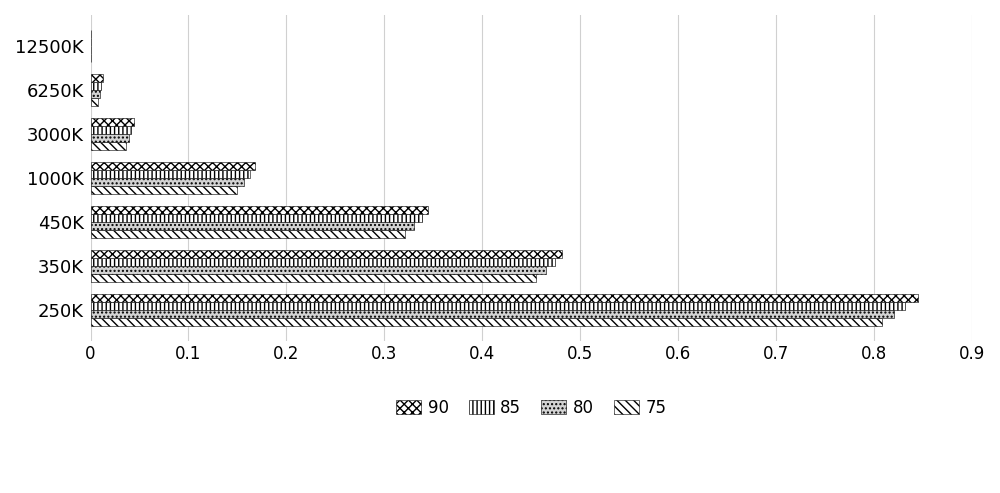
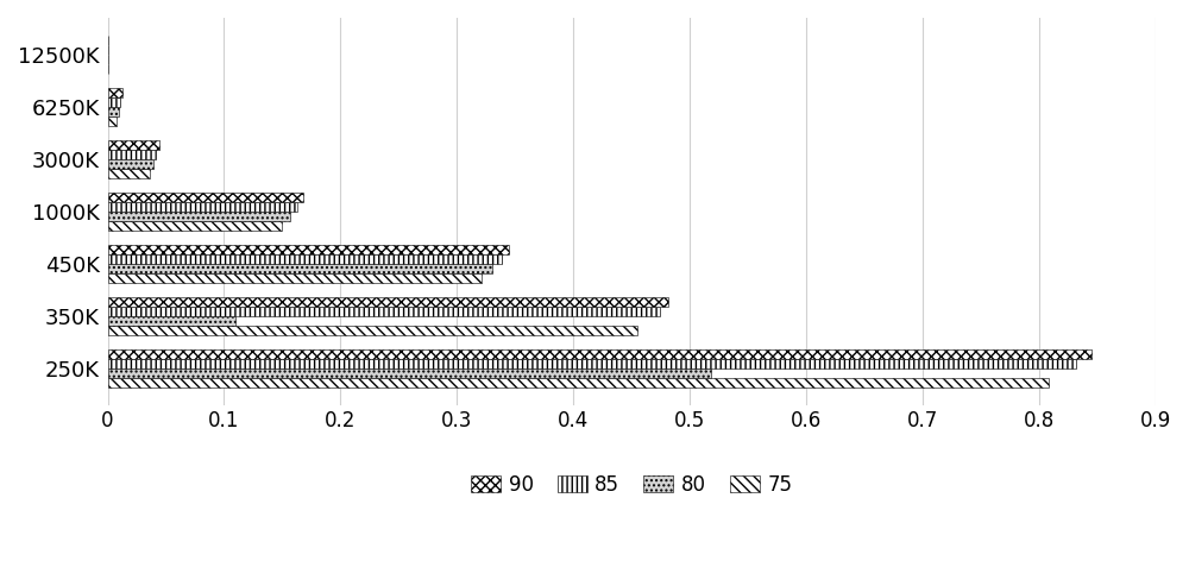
80/350K: 0.465 -> 0.110
80/250K: 0.820 -> 0.518
